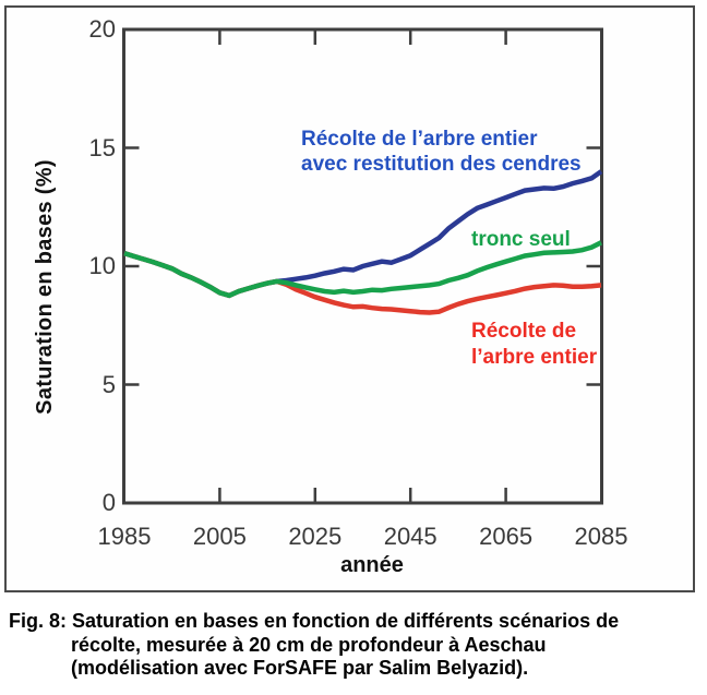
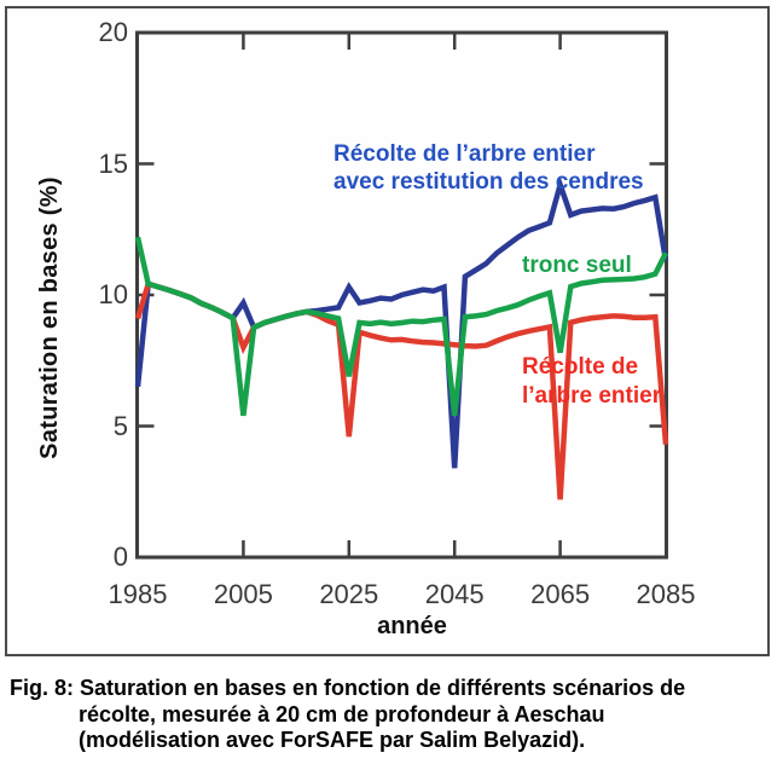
Récolte de l’arbre entier avec restitution des cendres/1985: 10.6 -> 6.5
tronc seul/1985: 10.6 -> 12.2
Récolte de l’arbre entier/1985: 10.6 -> 9.1
Récolte de l’arbre entier avec restitution des cendres/2005: 8.9 -> 9.7
tronc seul/2005: 8.9 -> 5.4
Récolte de l’arbre entier/2005: 8.9 -> 8.0
Récolte de l’arbre entier avec restitution des cendres/2025: 9.6 -> 10.3
tronc seul/2025: 9.0 -> 6.9
Récolte de l’arbre entier/2025: 8.7 -> 4.6
Récolte de l’arbre entier avec restitution des cendres/2045: 10.4 -> 3.4
tronc seul/2045: 9.1 -> 5.4
Récolte de l’arbre entier avec restitution des cendres/2065: 12.9 -> 14.2
tronc seul/2065: 10.2 -> 7.8
Récolte de l’arbre entier/2065: 8.9 -> 2.2
Récolte de l’arbre entier avec restitution des cendres/2085: 14.0 -> 11.3
tronc seul/2085: 11.0 -> 11.6
Récolte de l’arbre entier/2085: 9.2 -> 4.3
